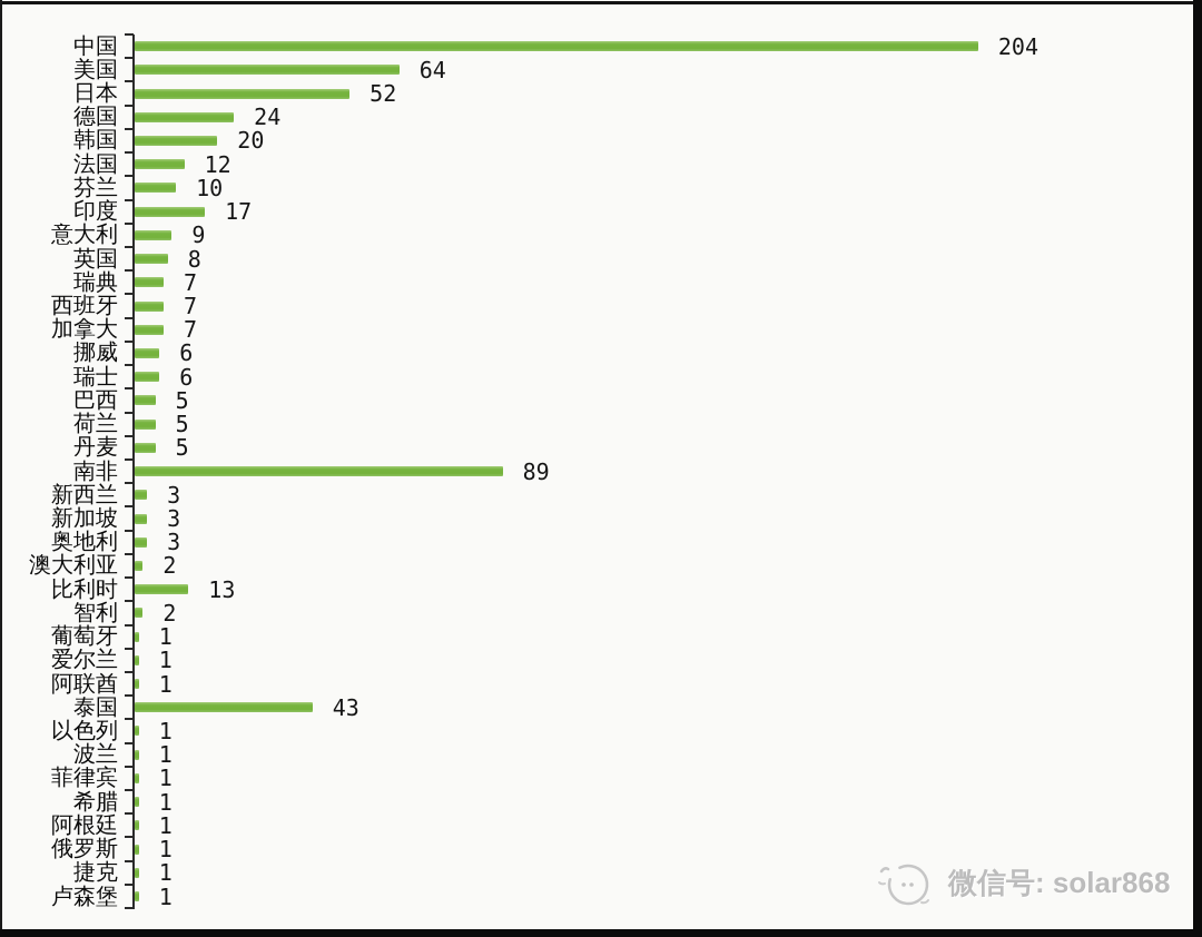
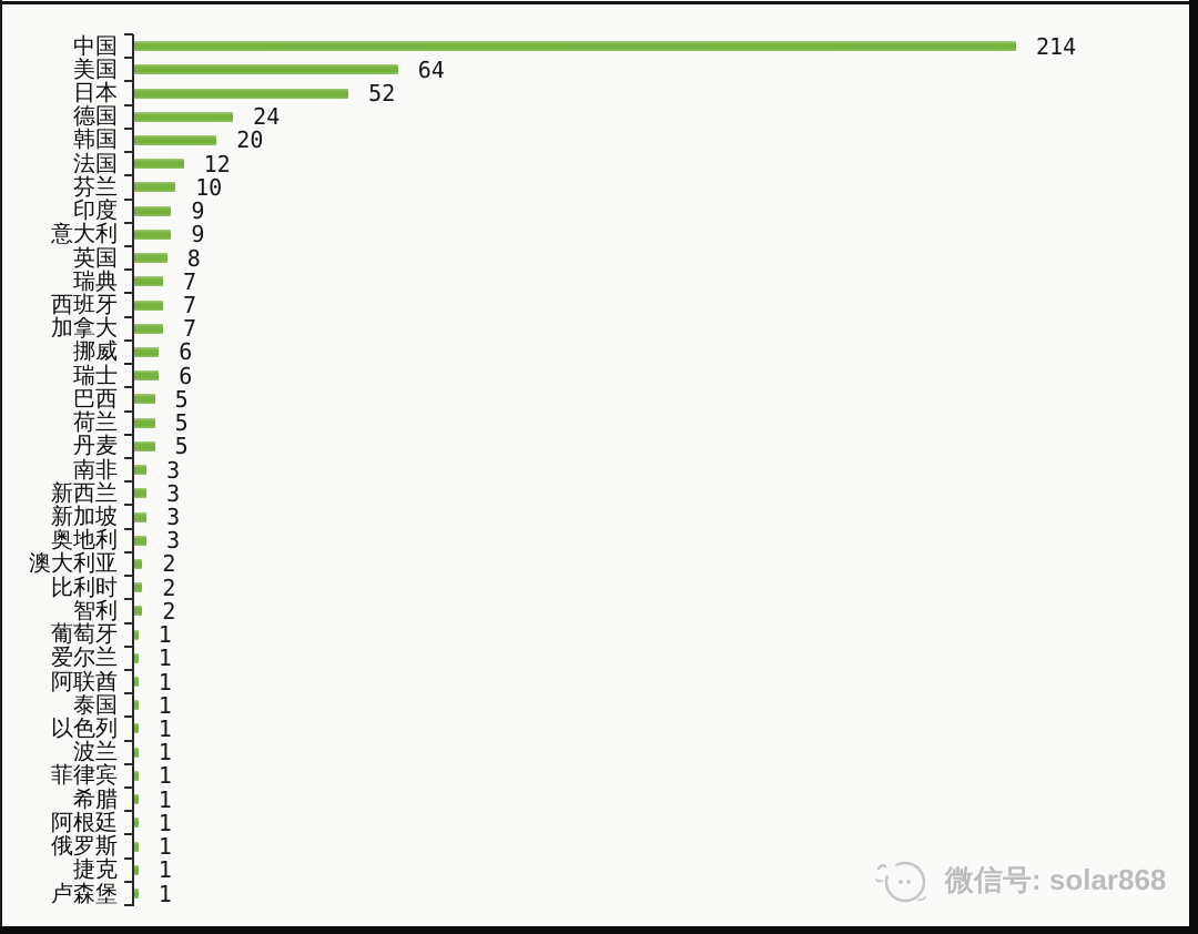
中国: 204 -> 214
印度: 17 -> 9
南非: 89 -> 3
比利时: 13 -> 2
泰国: 43 -> 1
